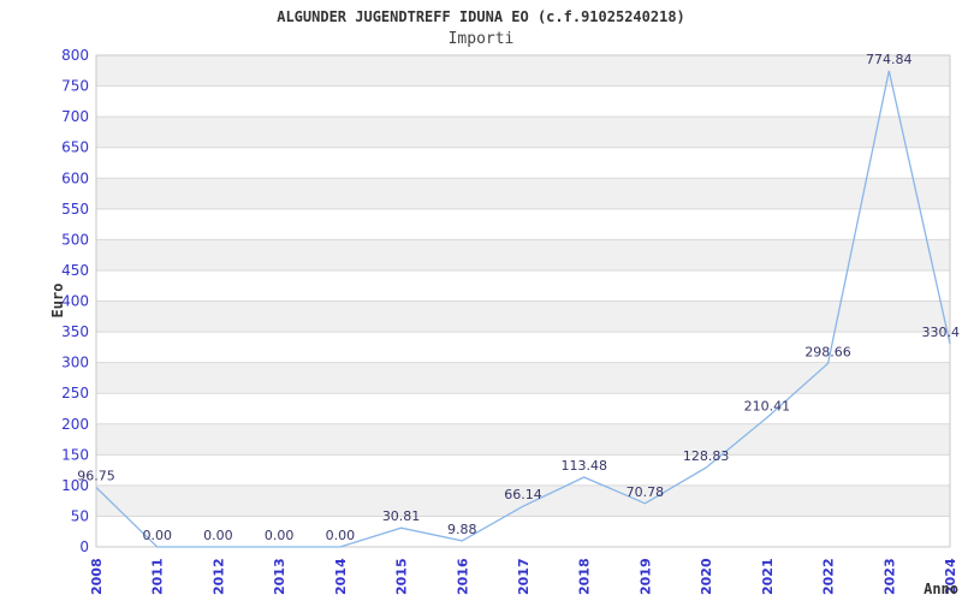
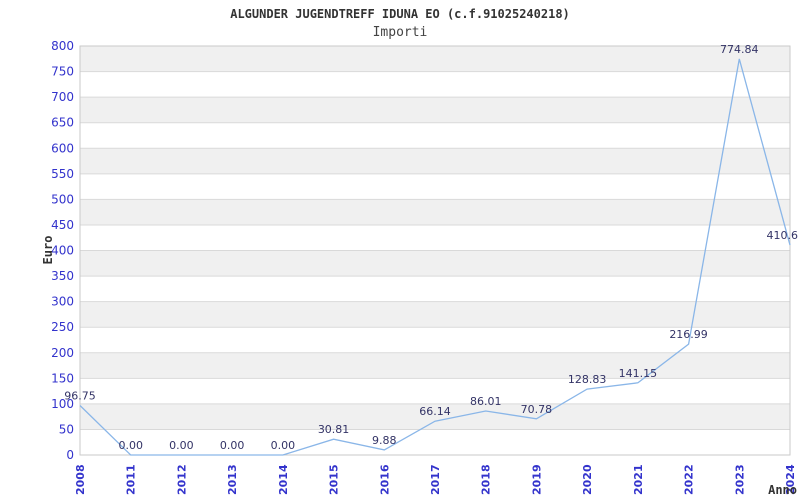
2018: 113.48 -> 86.01
2021: 210.41 -> 141.15
2022: 298.66 -> 216.99
2024: 330.4 -> 410.6
